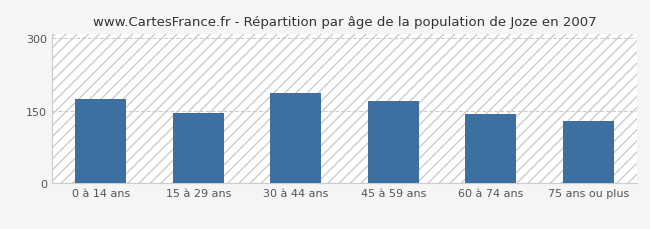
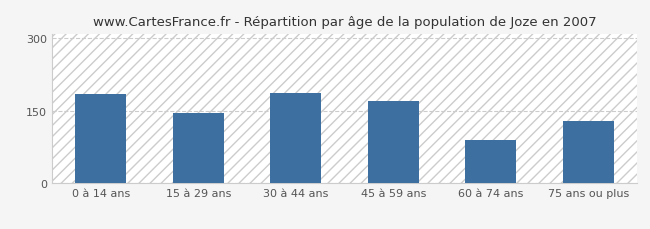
0 à 14 ans: 174 -> 185
60 à 74 ans: 143 -> 90
